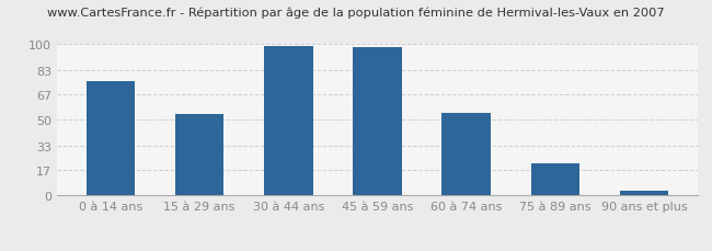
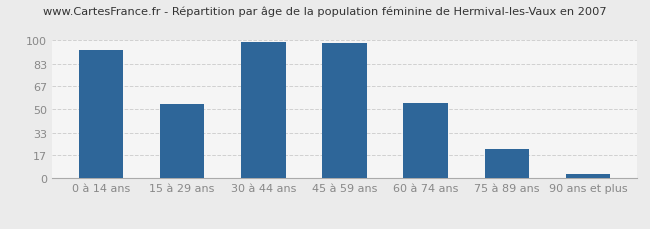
0 à 14 ans: 76 -> 93
